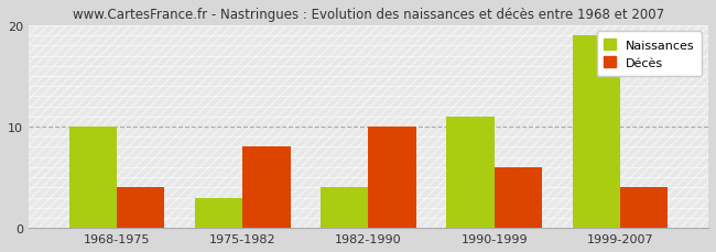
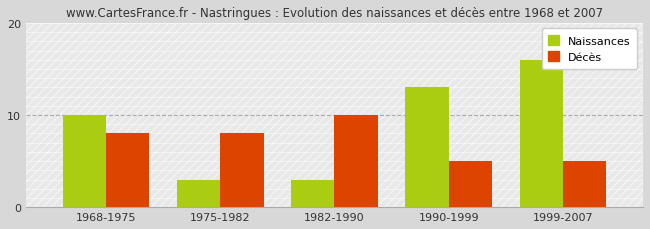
Décès/1968-1975: 4 -> 8
Naissances/1982-1990: 4 -> 3
Naissances/1990-1999: 11 -> 13
Décès/1990-1999: 6 -> 5
Naissances/1999-2007: 19 -> 16
Décès/1999-2007: 4 -> 5
